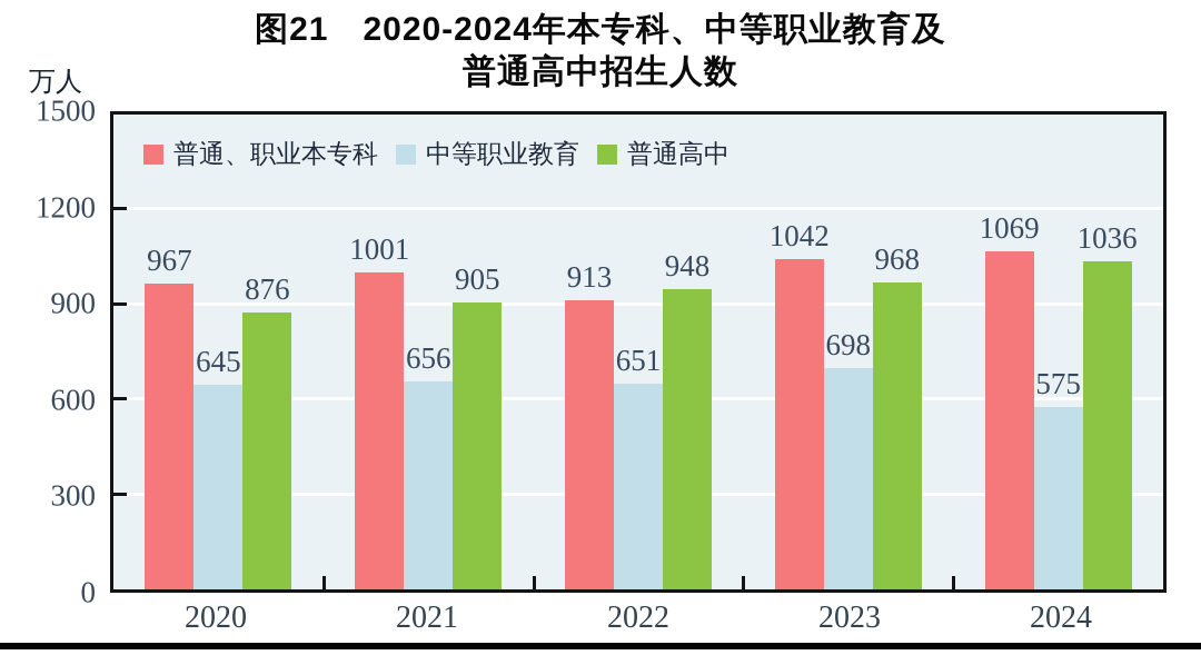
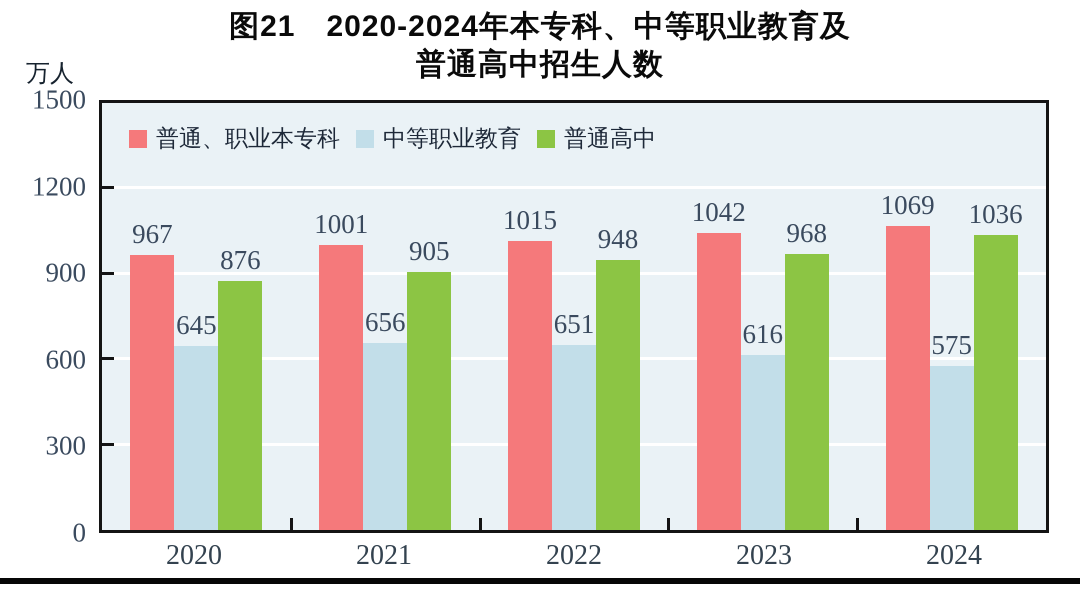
普通、职业本专科/2022: 913 -> 1015
中等职业教育/2023: 698 -> 616
